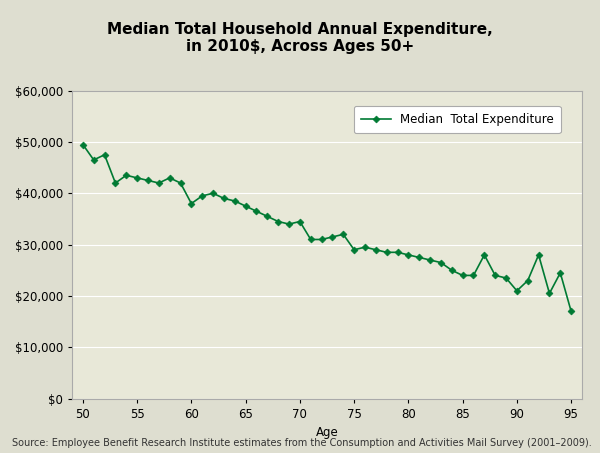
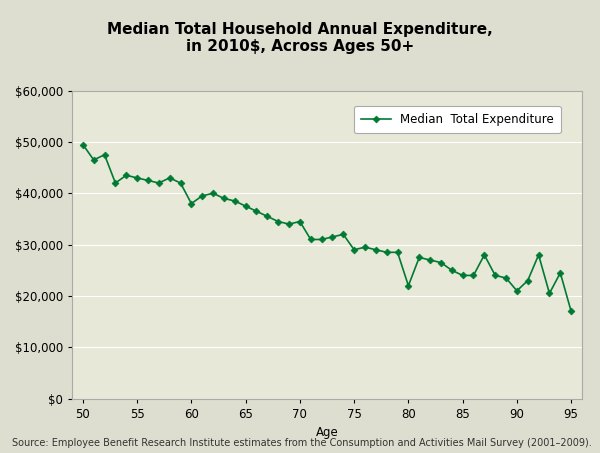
80: $28,000 -> $22,000
